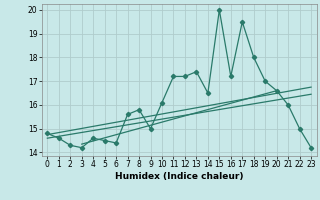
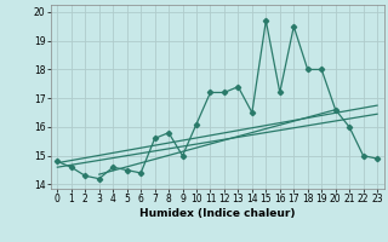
15: 20.0 -> 19.7
19: 17.0 -> 18.0
23: 14.2 -> 14.9
